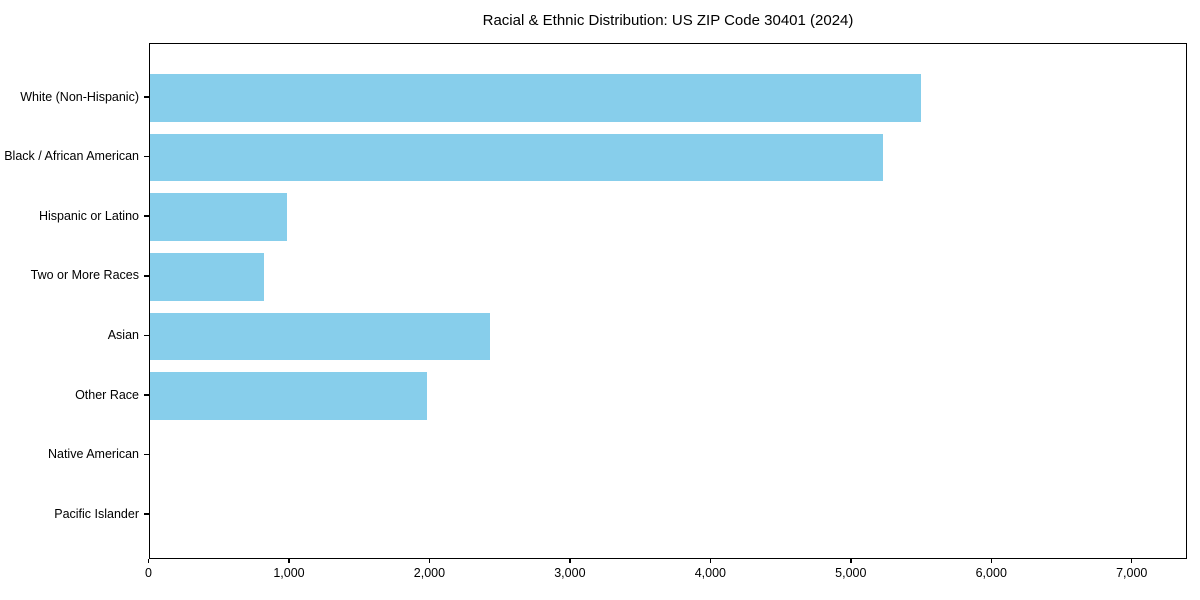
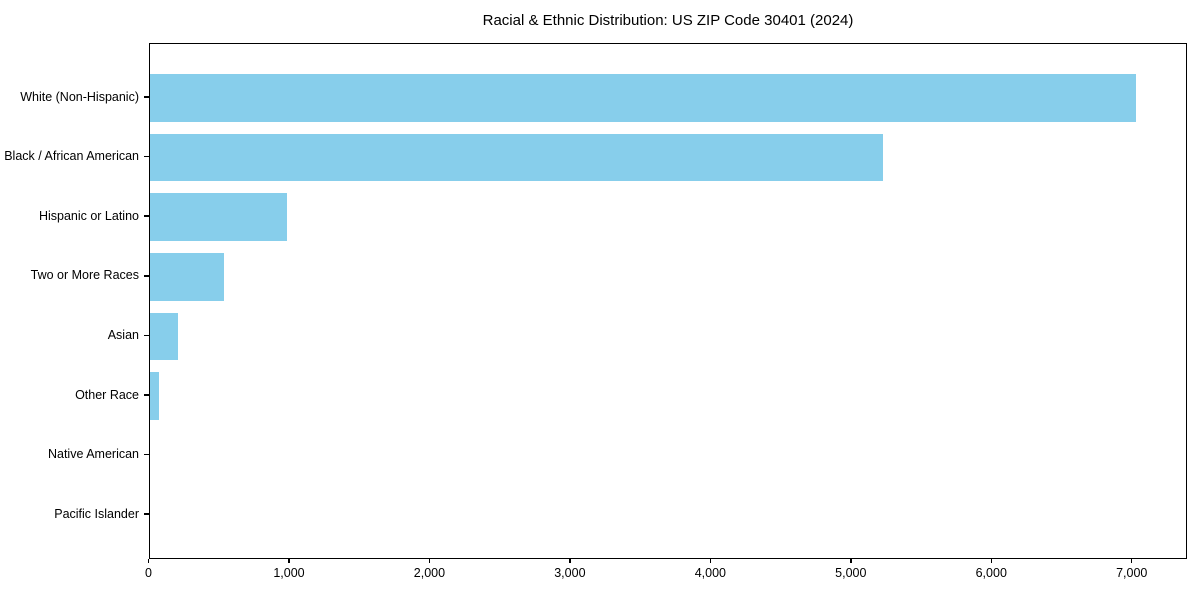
White (Non-Hispanic): 5500 -> 7040
Two or More Races: 820 -> 530
Asian: 2430 -> 200
Other Race: 1980 -> 70
